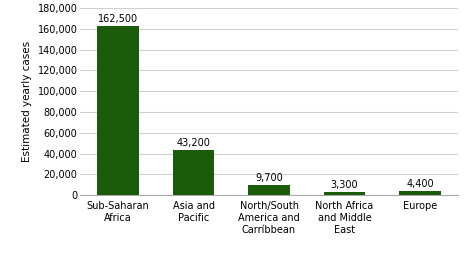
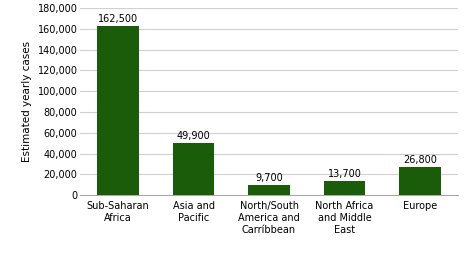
Asia and Pacific: 43,200 -> 49,900
North Africa and Middle East: 3,300 -> 13,700
Europe: 4,400 -> 26,800
